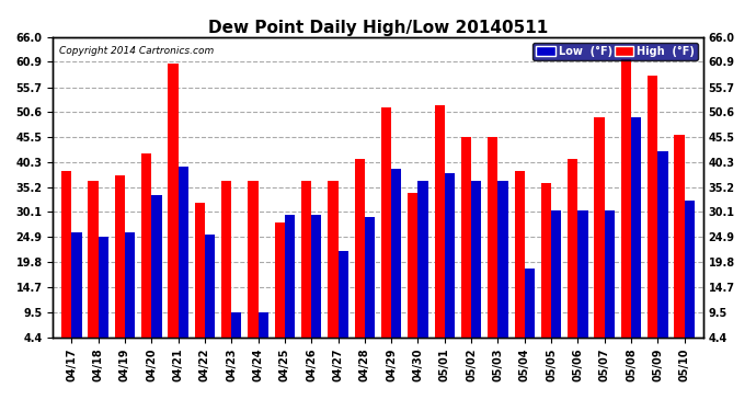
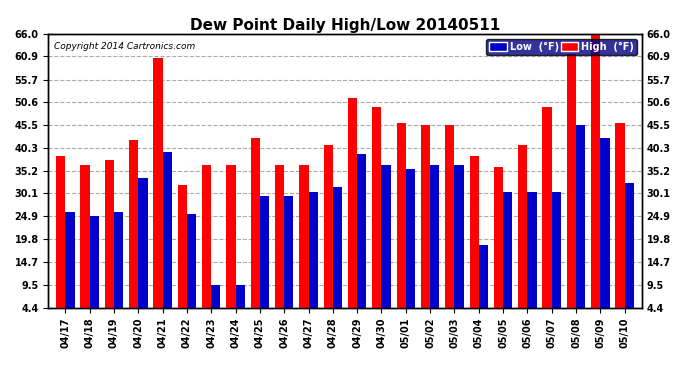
High (°F)/04/25: 28.0 -> 42.5
Low (°F)/04/27: 22.0 -> 30.5
Low (°F)/04/28: 29.0 -> 31.5
High (°F)/04/30: 34.0 -> 49.5
High (°F)/05/01: 52.0 -> 46.0
Low (°F)/05/01: 38.0 -> 35.5
Low (°F)/05/08: 49.5 -> 45.5
High (°F)/05/09: 58.0 -> 66.0
